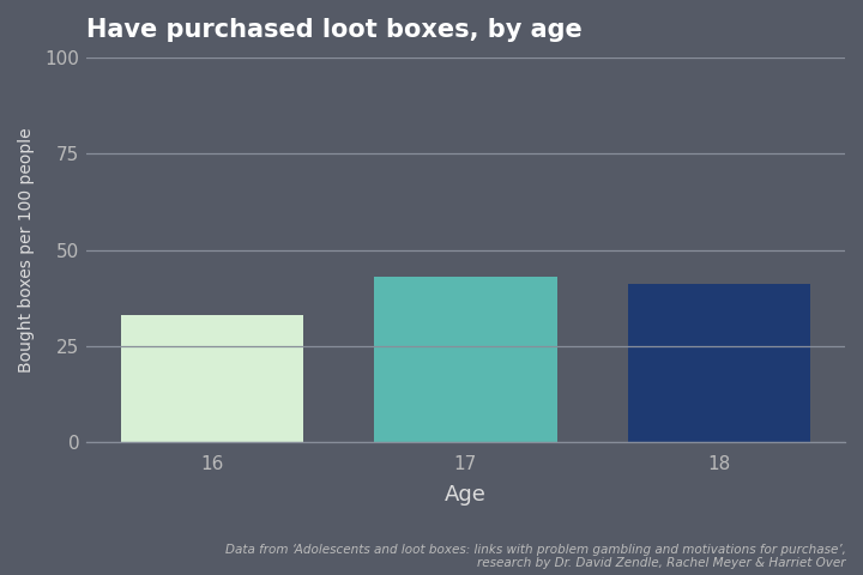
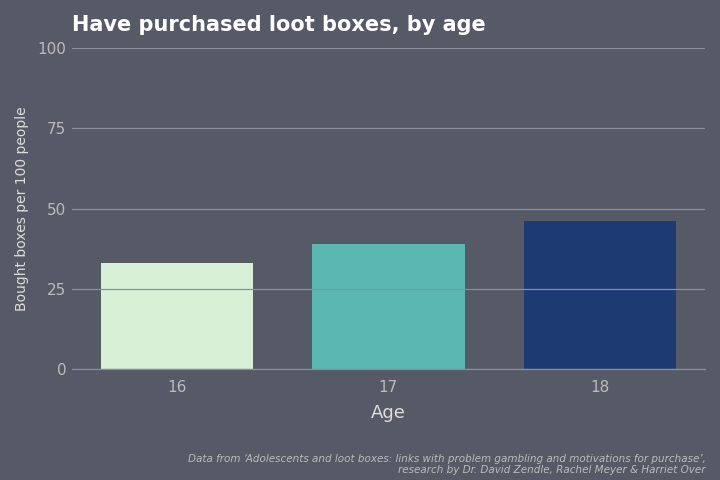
17: 43 -> 39
18: 41 -> 46
